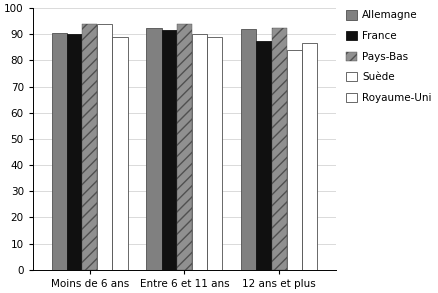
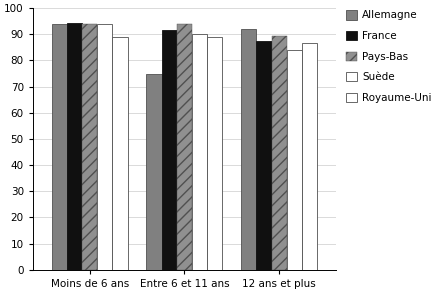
Allemagne/Moins de 6 ans: 90.5 -> 94.0
France/Moins de 6 ans: 90.0 -> 94.5
Allemagne/Entre 6 et 11 ans: 92.5 -> 75.0
Pays-Bas/12 ans et plus: 92.5 -> 89.5
